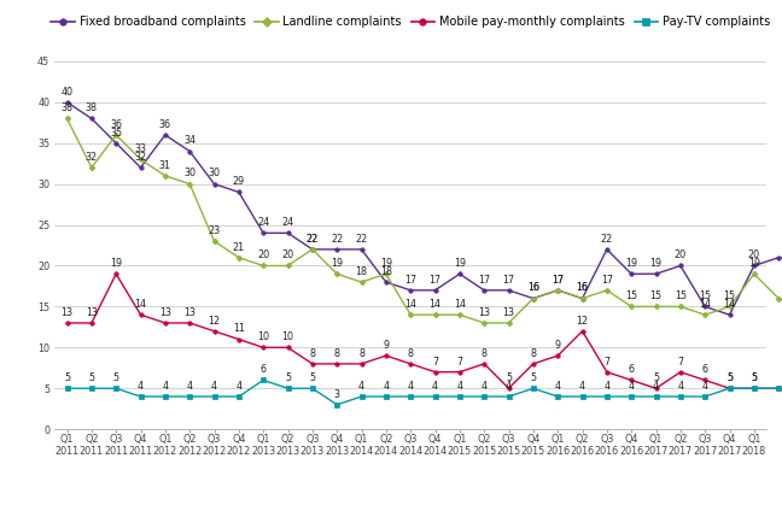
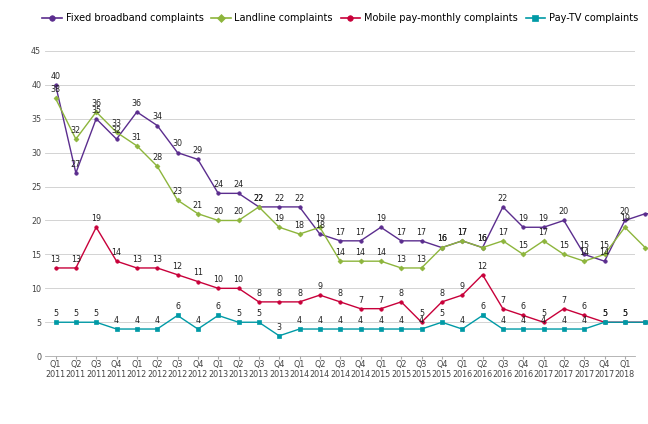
Fixed broadband complaints/Q2 2011: 38 -> 27
Landline complaints/Q2 2012: 30 -> 28
Pay-TV complaints/Q3 2012: 4 -> 6
Pay-TV complaints/Q2 2016: 4 -> 6
Landline complaints/Q1 2017: 15 -> 17
